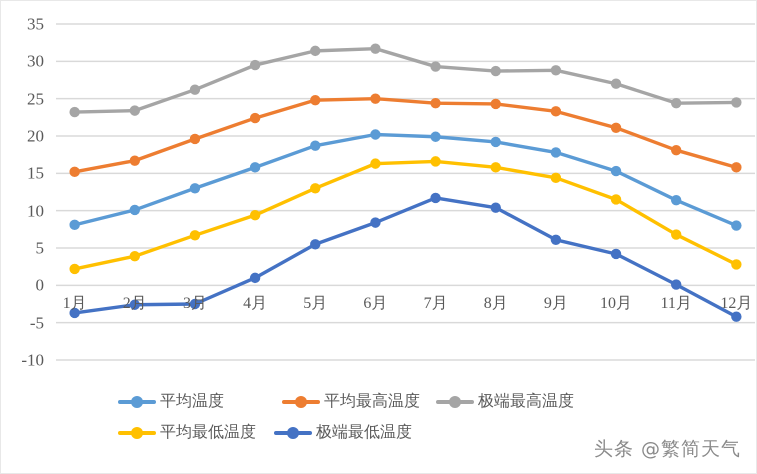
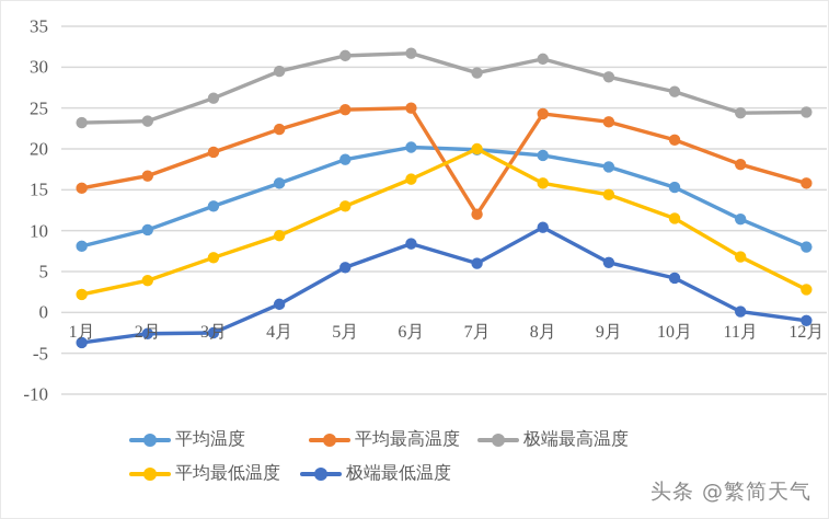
平均最高温度/7月: 24 -> 12
平均最低温度/7月: 17 -> 20
极端最低温度/7月: 12 -> 6
极端最高温度/8月: 29 -> 31
极端最低温度/12月: -4 -> -1
